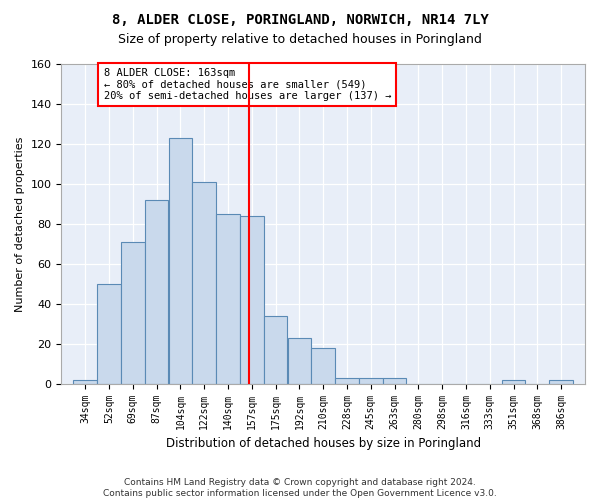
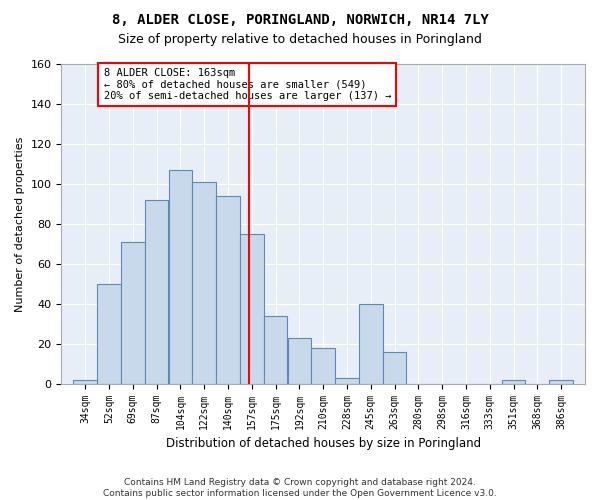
104sqm: 123 -> 107
140sqm: 85 -> 94
157sqm: 84 -> 75
245sqm: 3 -> 40
263sqm: 3 -> 16
